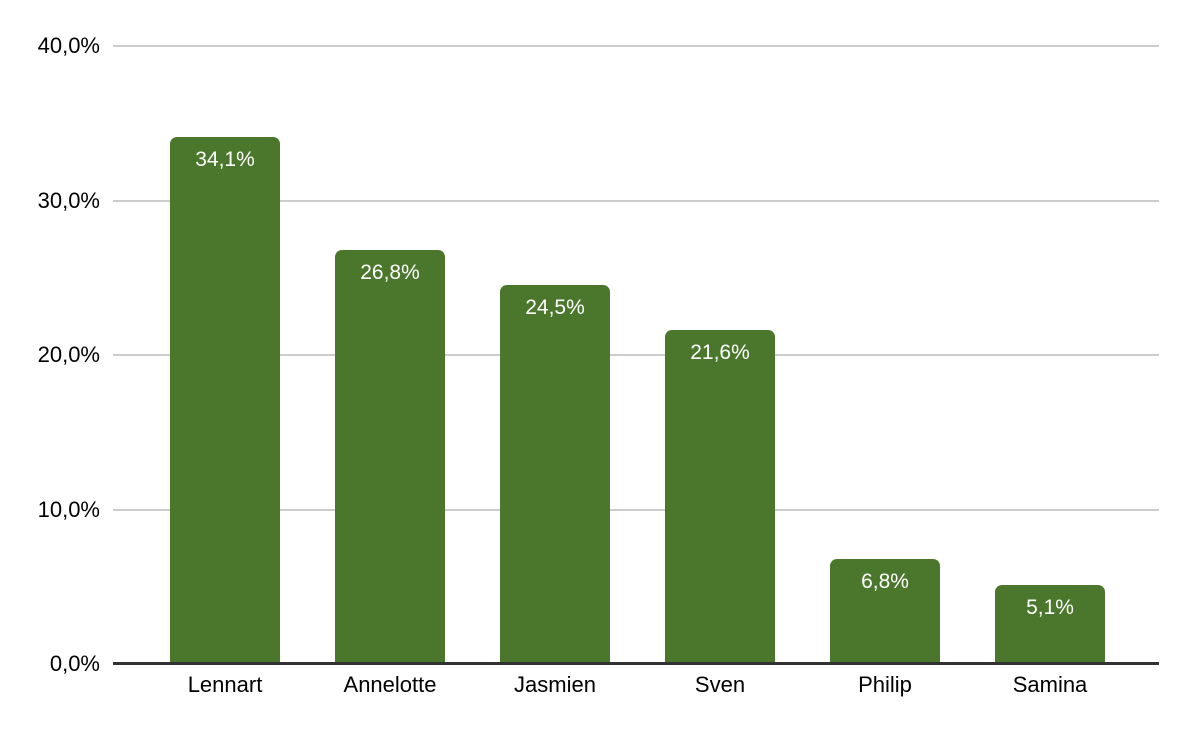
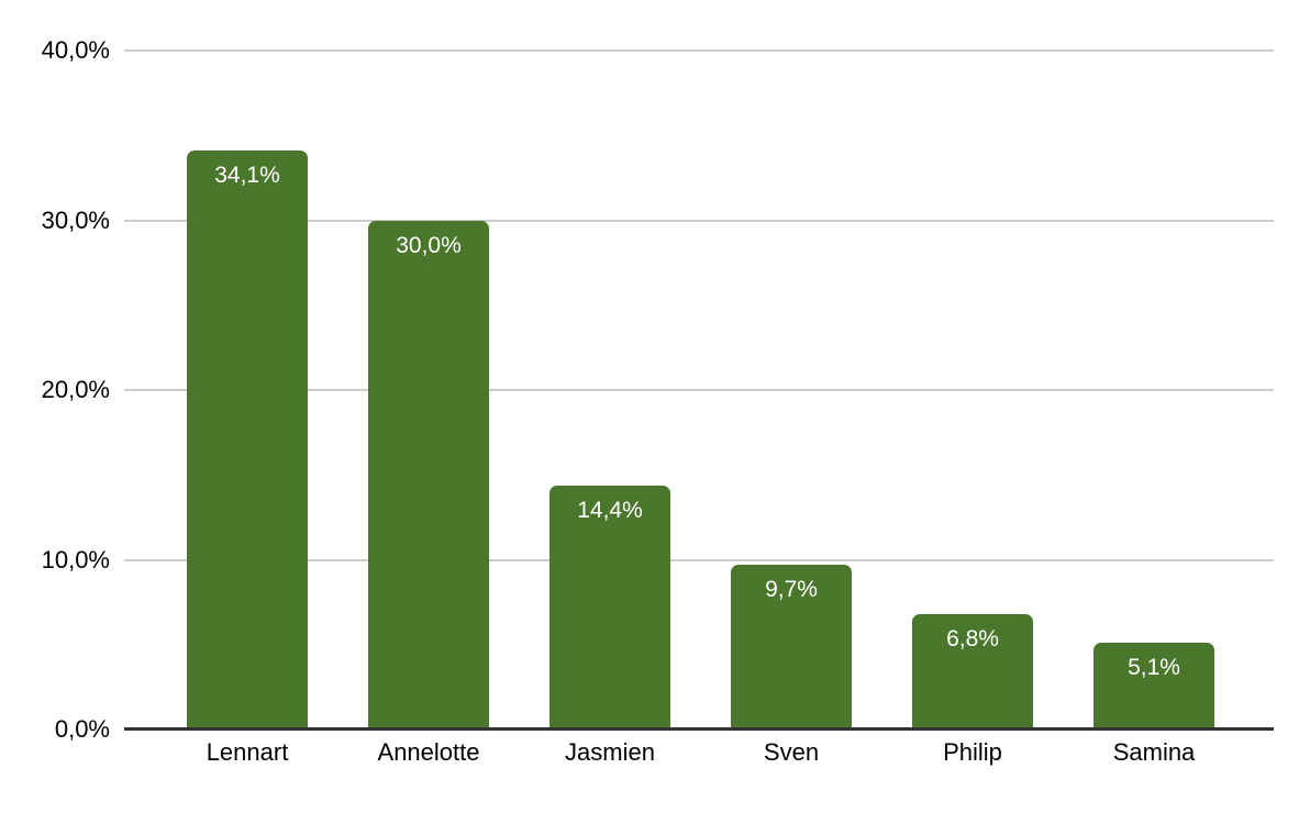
Annelotte: 26,8% -> 30,0%
Jasmien: 24,5% -> 14,4%
Sven: 21,6% -> 9,7%
